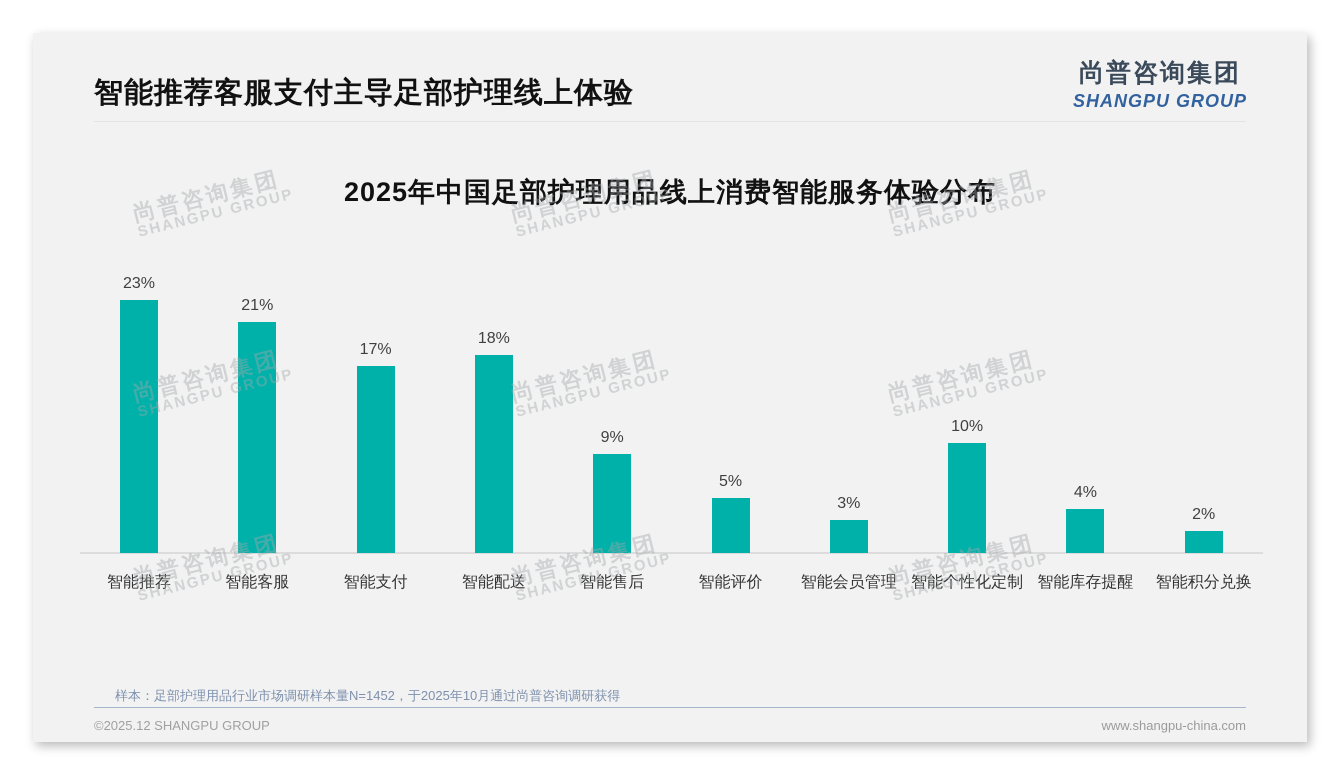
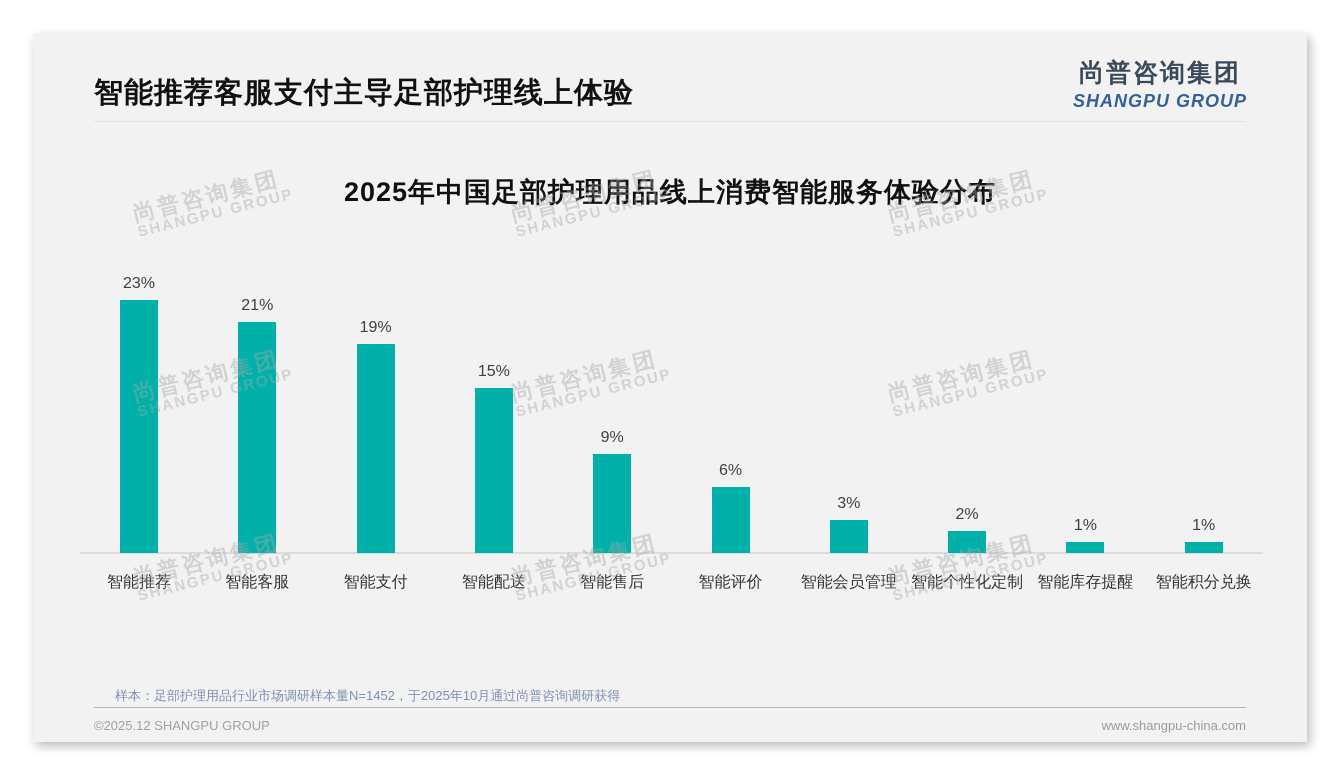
智能支付: 17% -> 19%
智能配送: 18% -> 15%
智能评价: 5% -> 6%
智能个性化定制: 10% -> 2%
智能库存提醒: 4% -> 1%
智能积分兑换: 2% -> 1%
